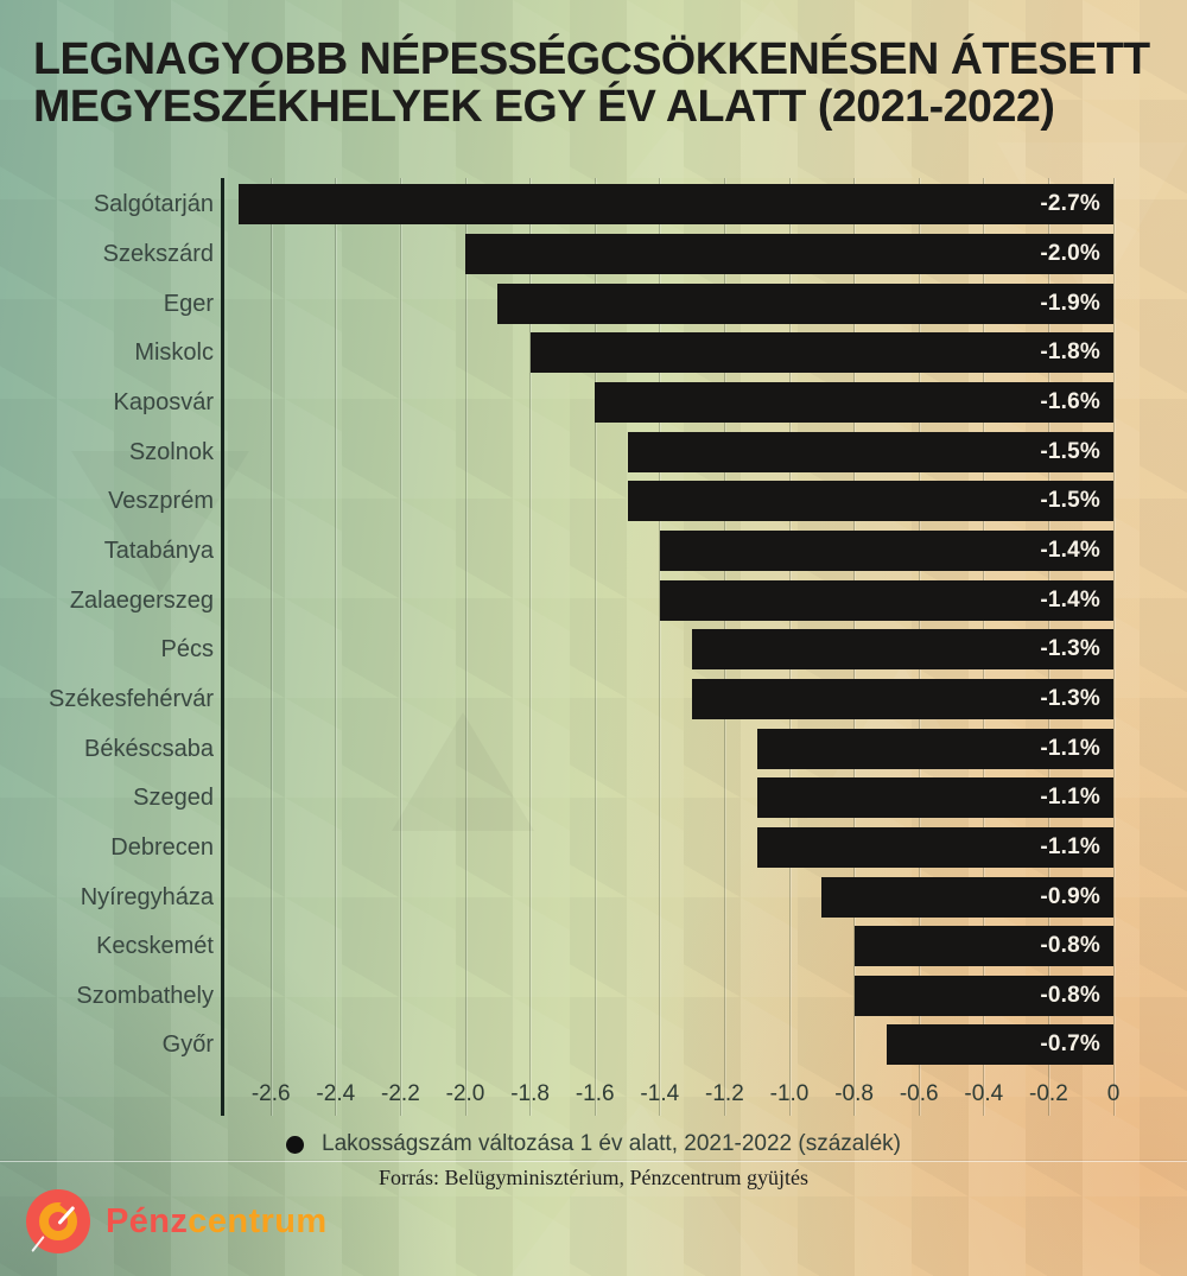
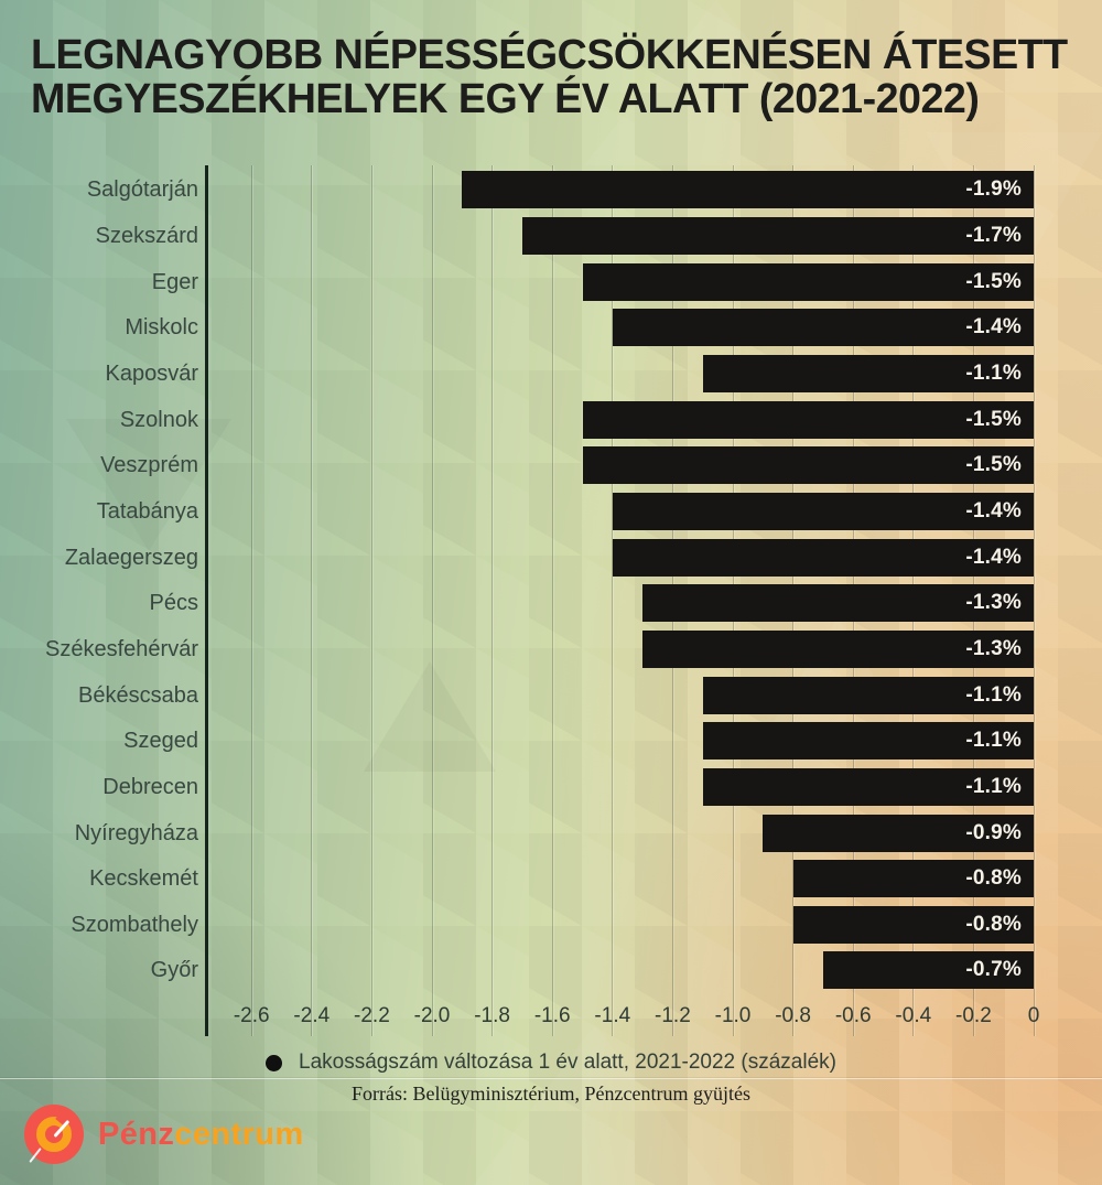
Salgótarján: -2.7% -> -1.9%
Szekszárd: -2.0% -> -1.7%
Eger: -1.9% -> -1.5%
Miskolc: -1.8% -> -1.4%
Kaposvár: -1.6% -> -1.1%
